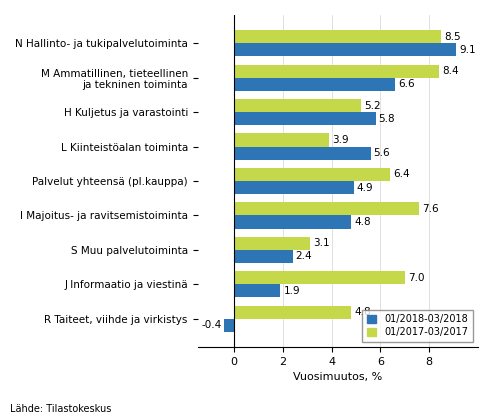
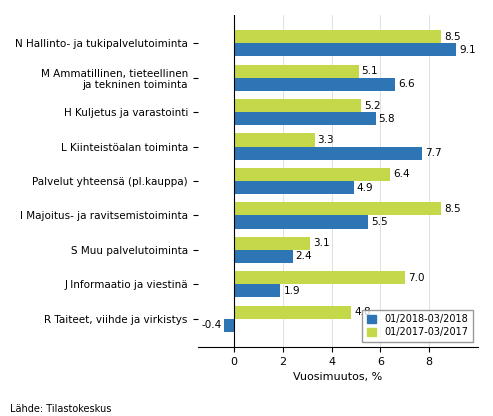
01/2017-03/2017/M Ammatillinen, tieteellinen ja tekninen toiminta: 8.4 -> 5.1
01/2017-03/2017/L Kiinteistöalan toiminta: 3.9 -> 3.3
01/2018-03/2018/L Kiinteistöalan toiminta: 5.6 -> 7.7
01/2017-03/2017/I Majoitus- ja ravitsemistoiminta: 7.6 -> 8.5
01/2018-03/2018/I Majoitus- ja ravitsemistoiminta: 4.8 -> 5.5
